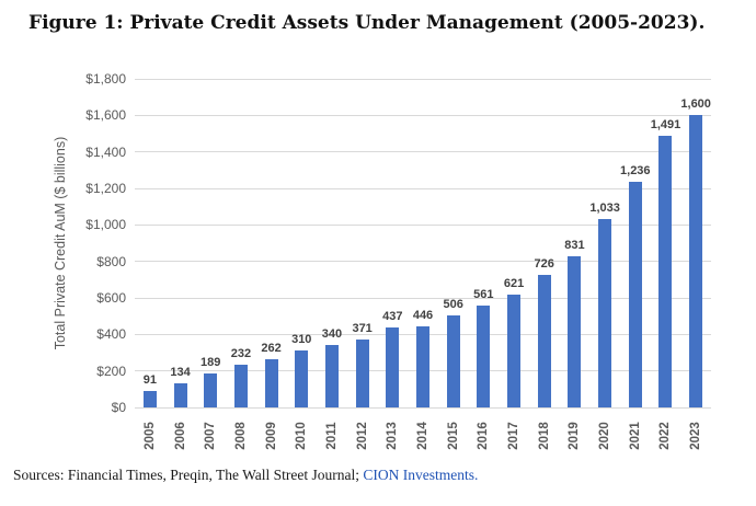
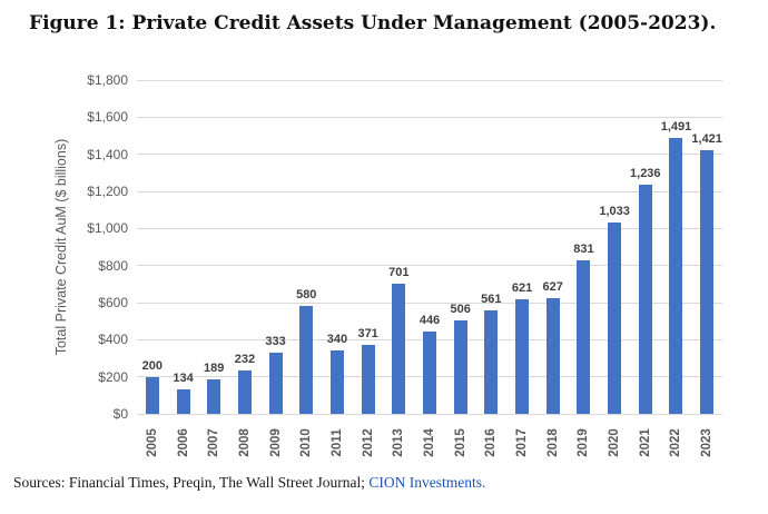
2005: 91 -> 200
2009: 262 -> 333
2010: 310 -> 580
2013: 437 -> 701
2018: 726 -> 627
2023: 1,600 -> 1,421
